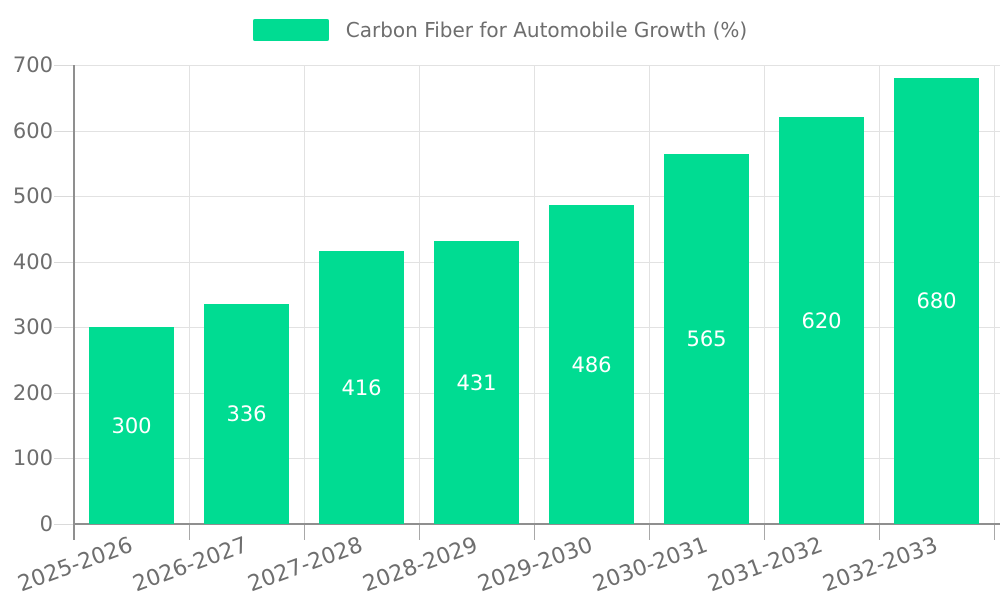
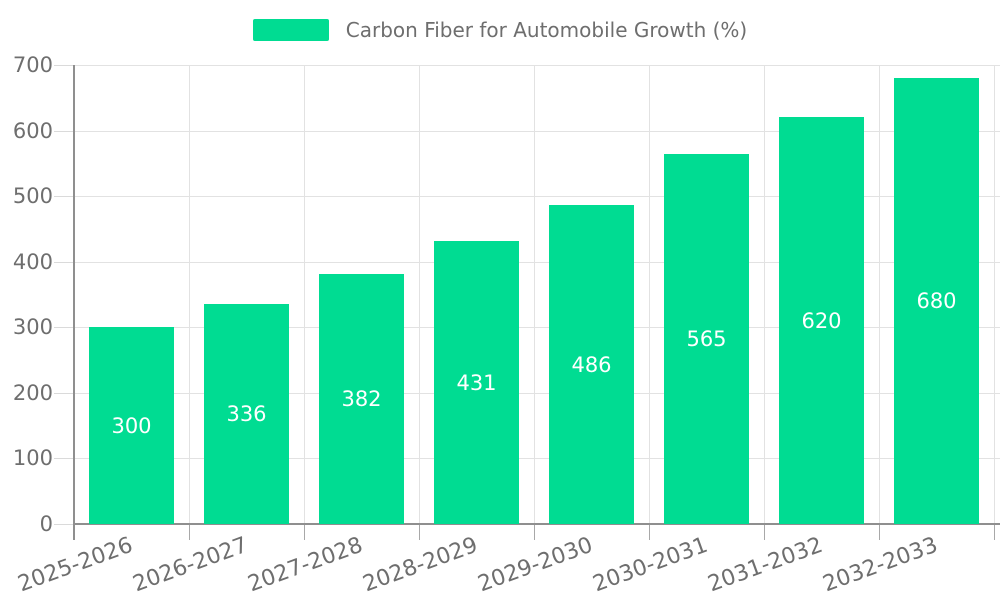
2027-2028: 416 -> 382
